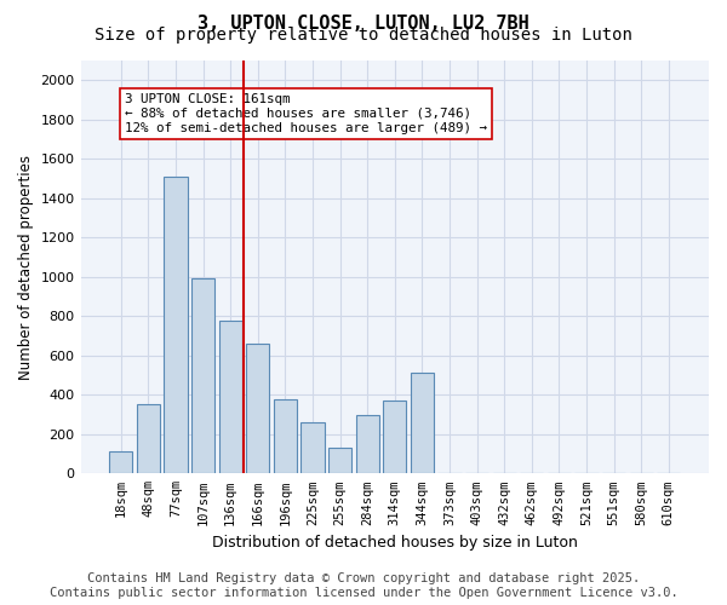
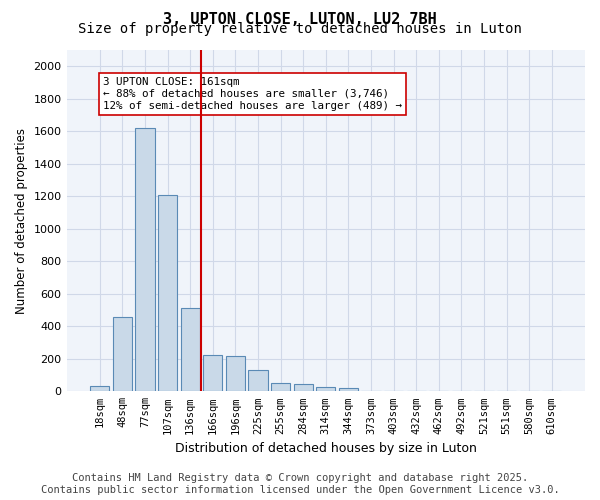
18sqm: 110 -> 40
48sqm: 350 -> 460
77sqm: 1510 -> 1620
107sqm: 990 -> 1210
136sqm: 780 -> 510
166sqm: 660 -> 220
196sqm: 380 -> 220
225sqm: 260 -> 130
255sqm: 130 -> 50
284sqm: 300 -> 40
314sqm: 370 -> 20
344sqm: 510 -> 20
